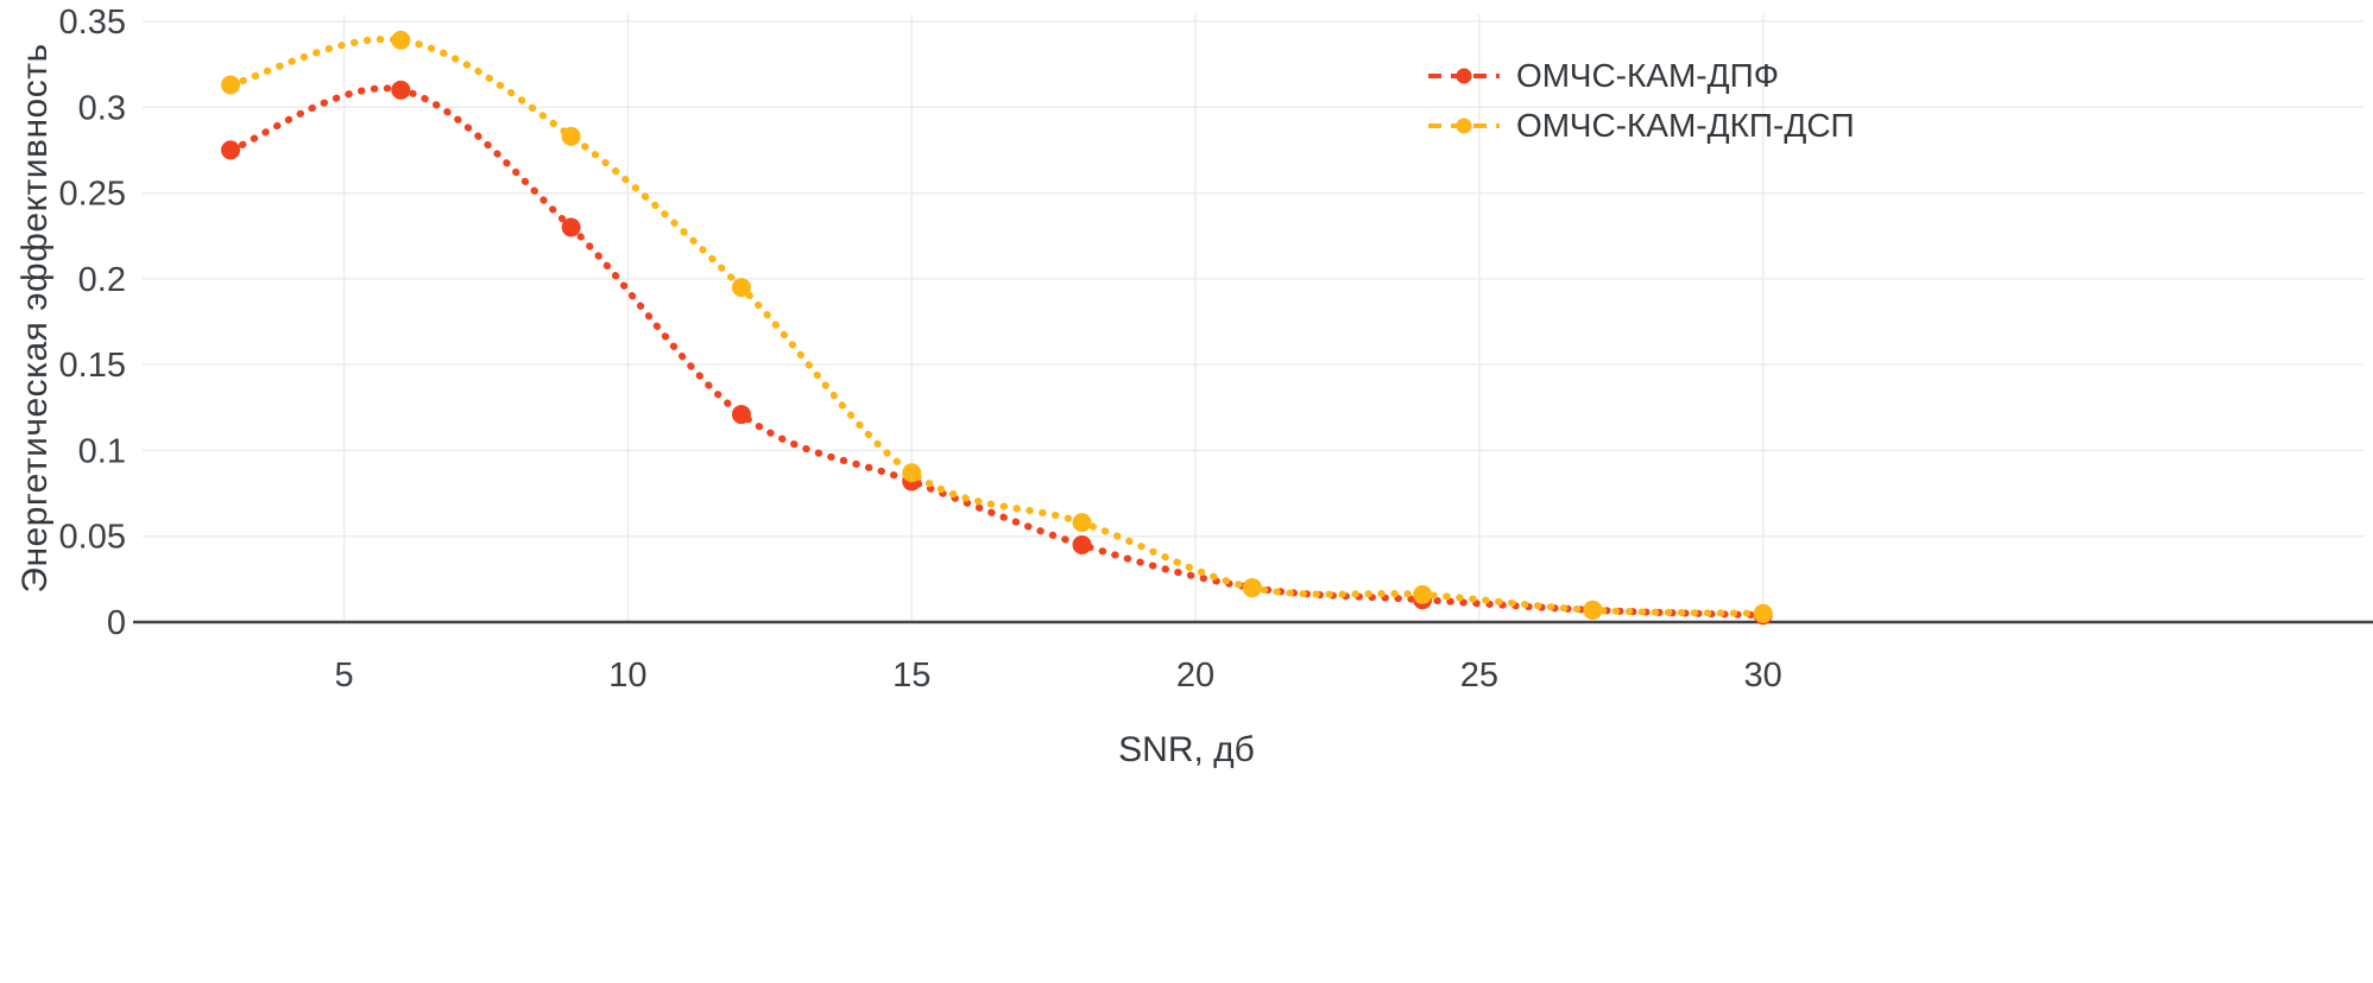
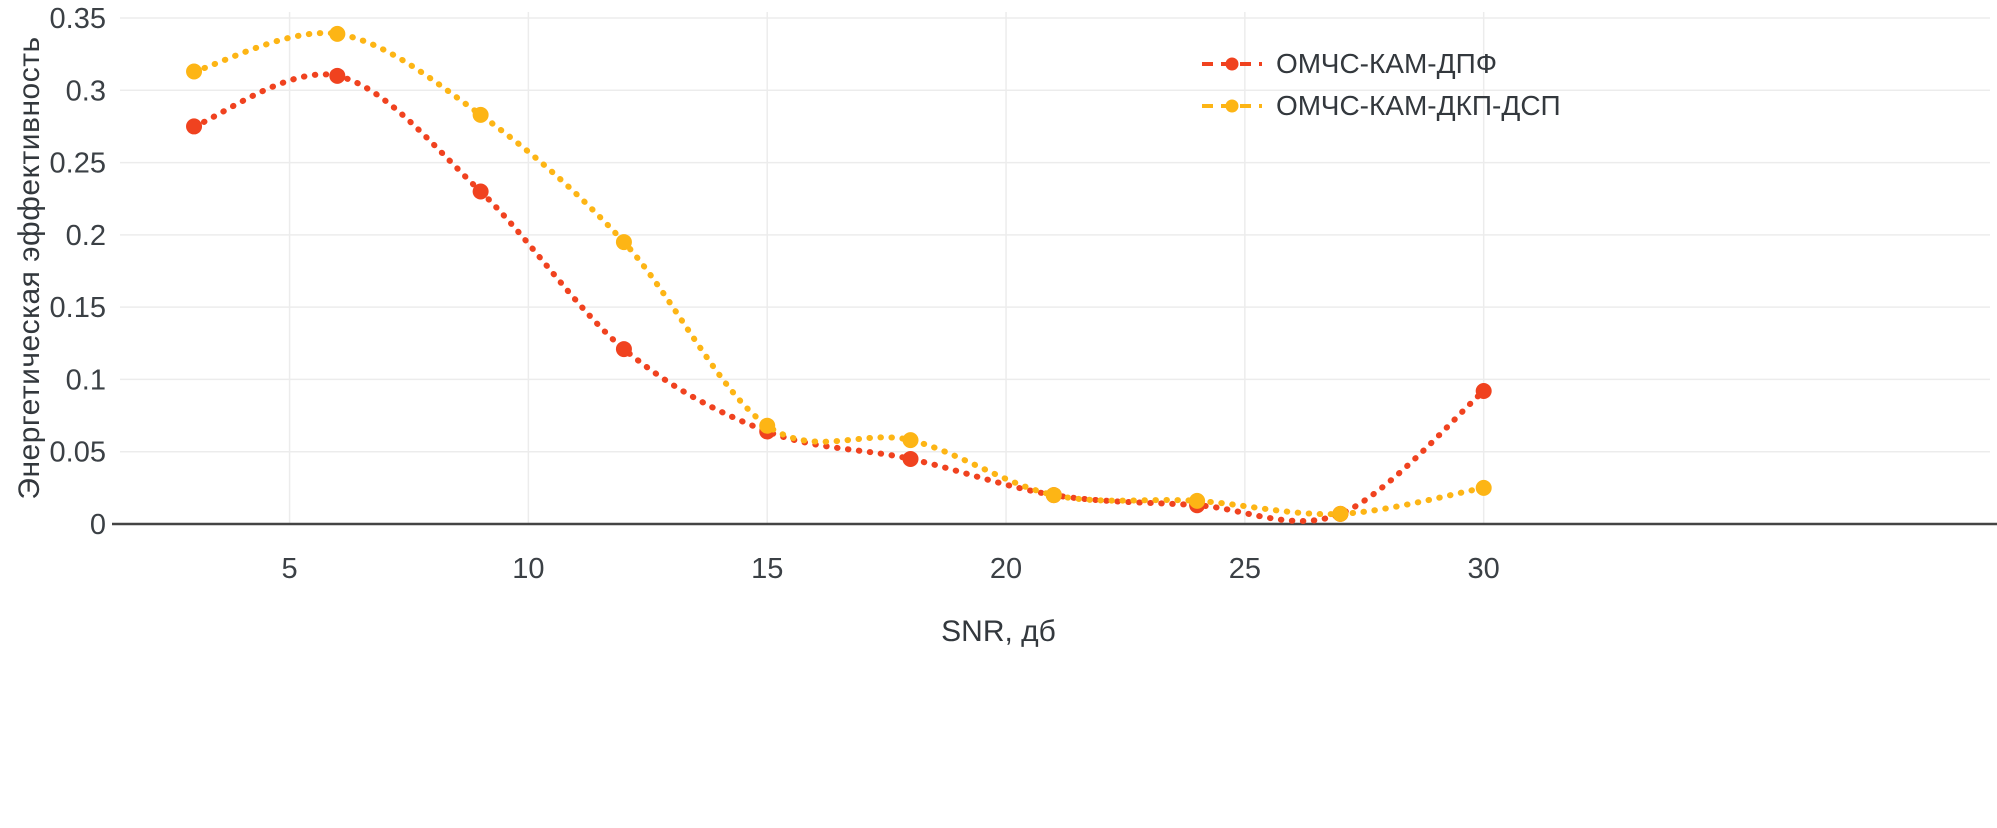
ОМЧС-КАМ-ДПФ/15: 0.082 -> 0.064
ОМЧС-КАМ-ДКП-ДСП/15: 0.087 -> 0.068
ОМЧС-КАМ-ДПФ/30: 0.004 -> 0.092
ОМЧС-КАМ-ДКП-ДСП/30: 0.005 -> 0.025
